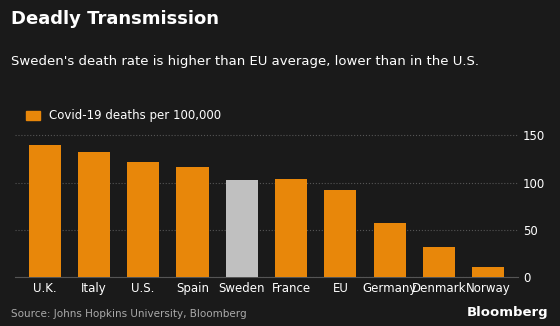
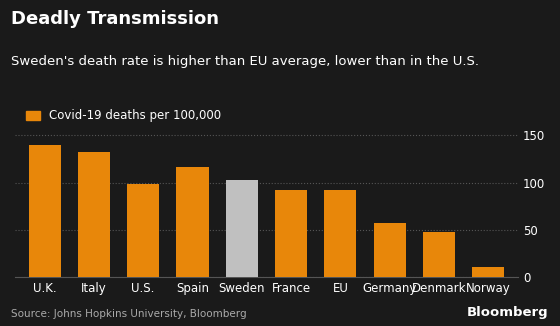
U.S.: 122 -> 98
France: 104 -> 92
Denmark: 32 -> 48
